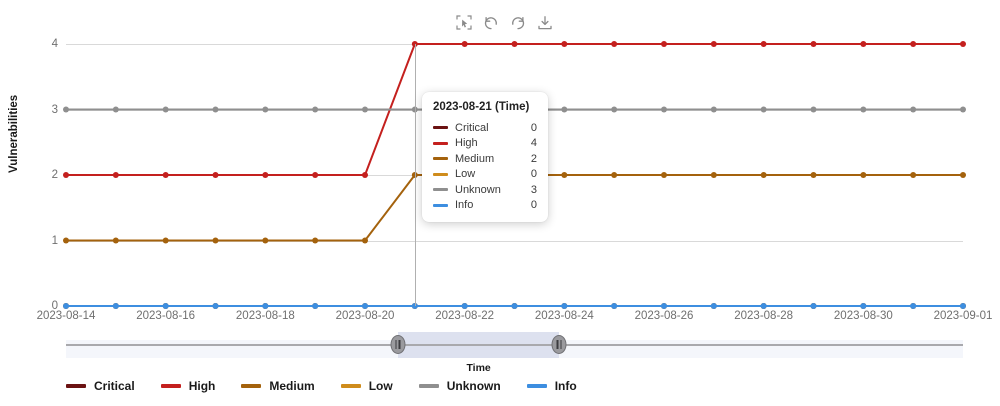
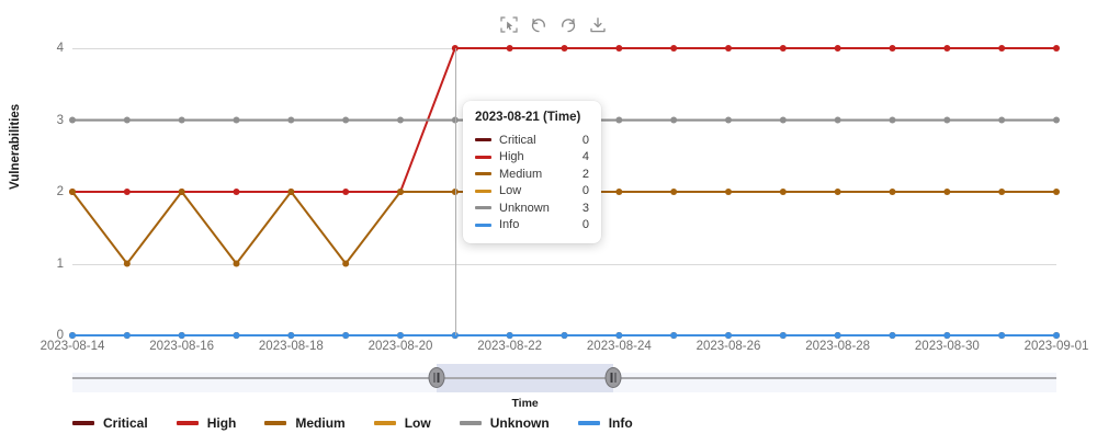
Medium/2023-08-14: 1 -> 2
Medium/2023-08-16: 1 -> 2
Medium/2023-08-18: 1 -> 2
Medium/2023-08-20: 1 -> 2
